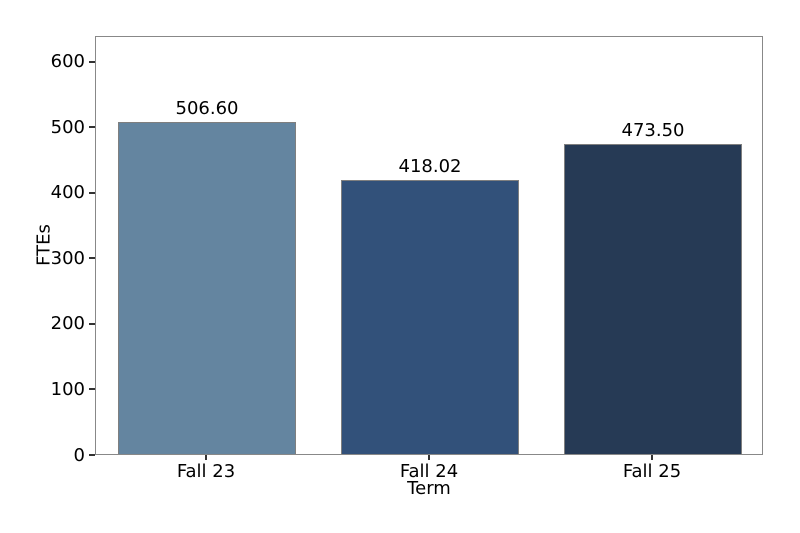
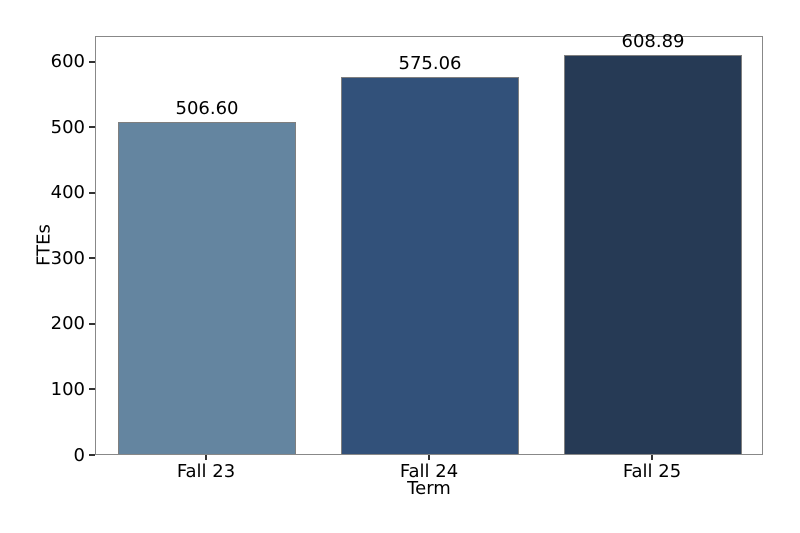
Fall 24: 418.02 -> 575.06
Fall 25: 473.50 -> 608.89
